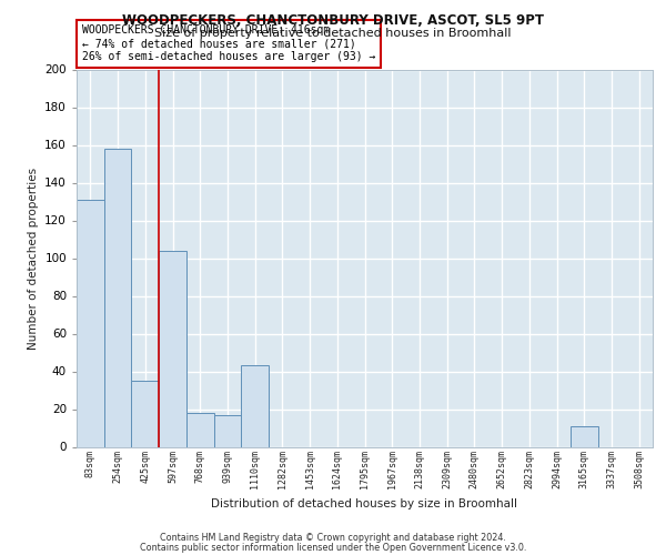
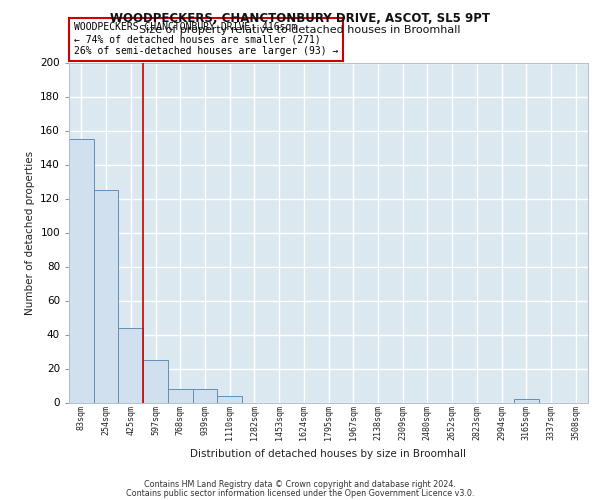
83sqm: 131 -> 155
254sqm: 158 -> 125
425sqm: 35 -> 44
597sqm: 104 -> 25
768sqm: 18 -> 8
939sqm: 17 -> 8
1110sqm: 43 -> 4
3165sqm: 11 -> 2
